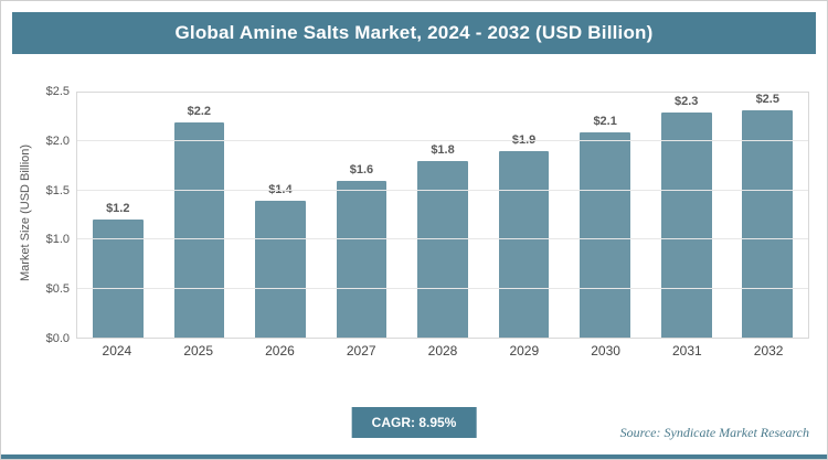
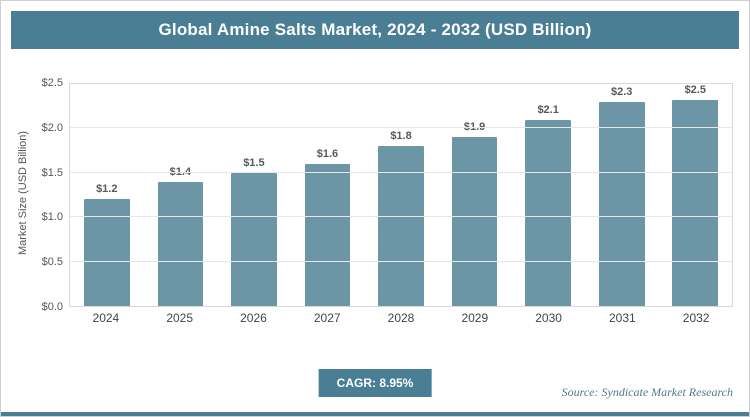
2025: $2.2 -> $1.4
2026: $1.4 -> $1.5
